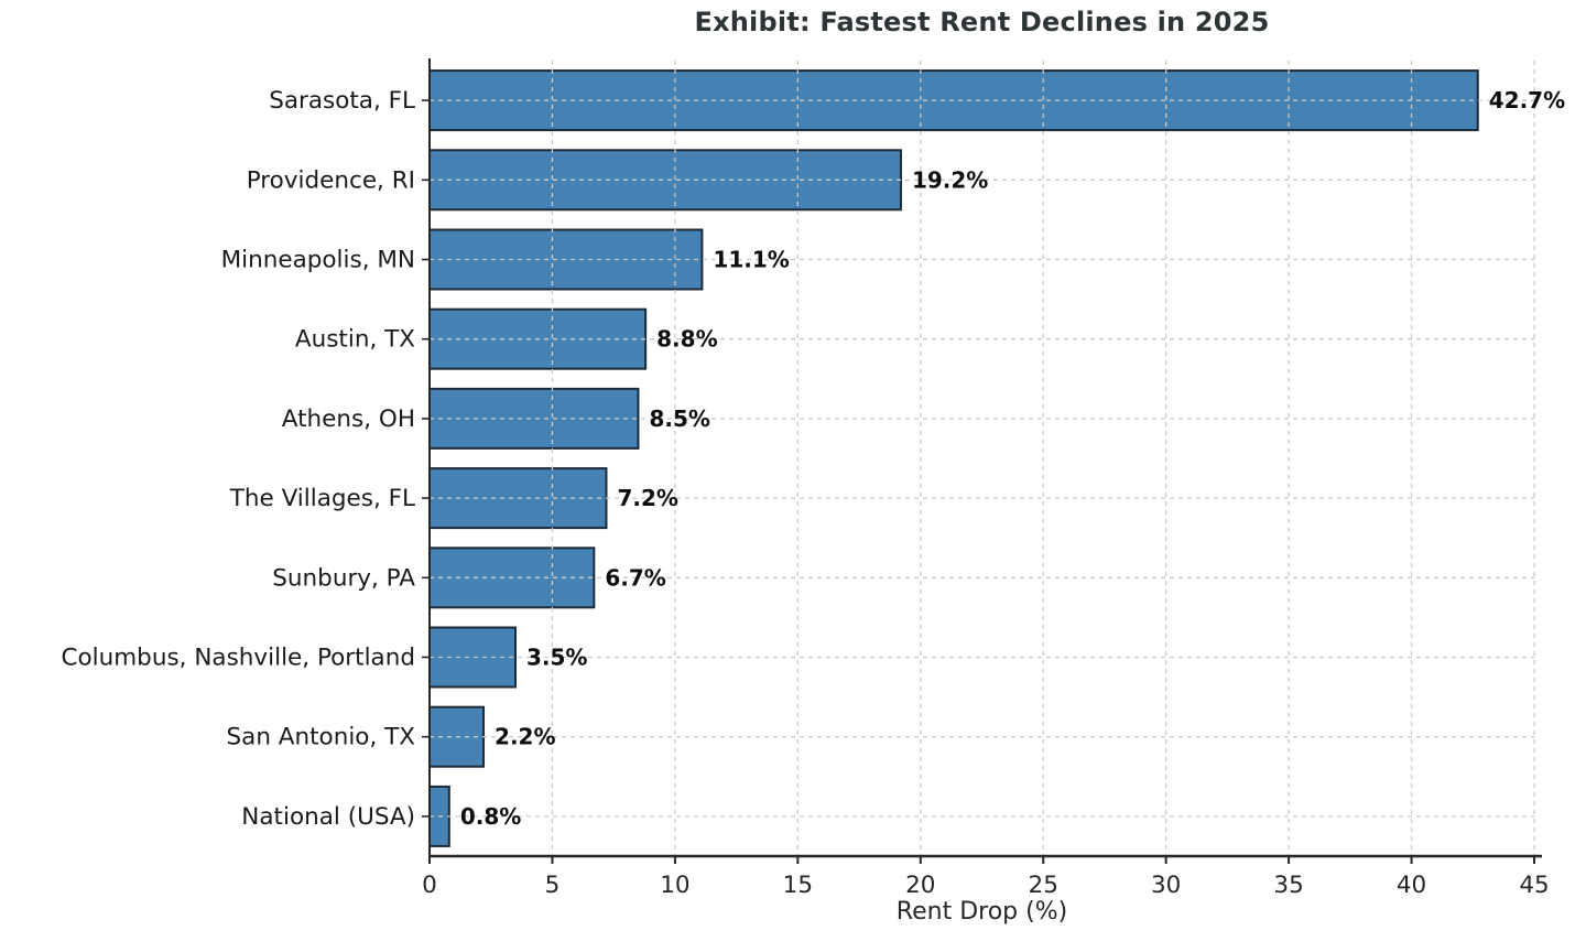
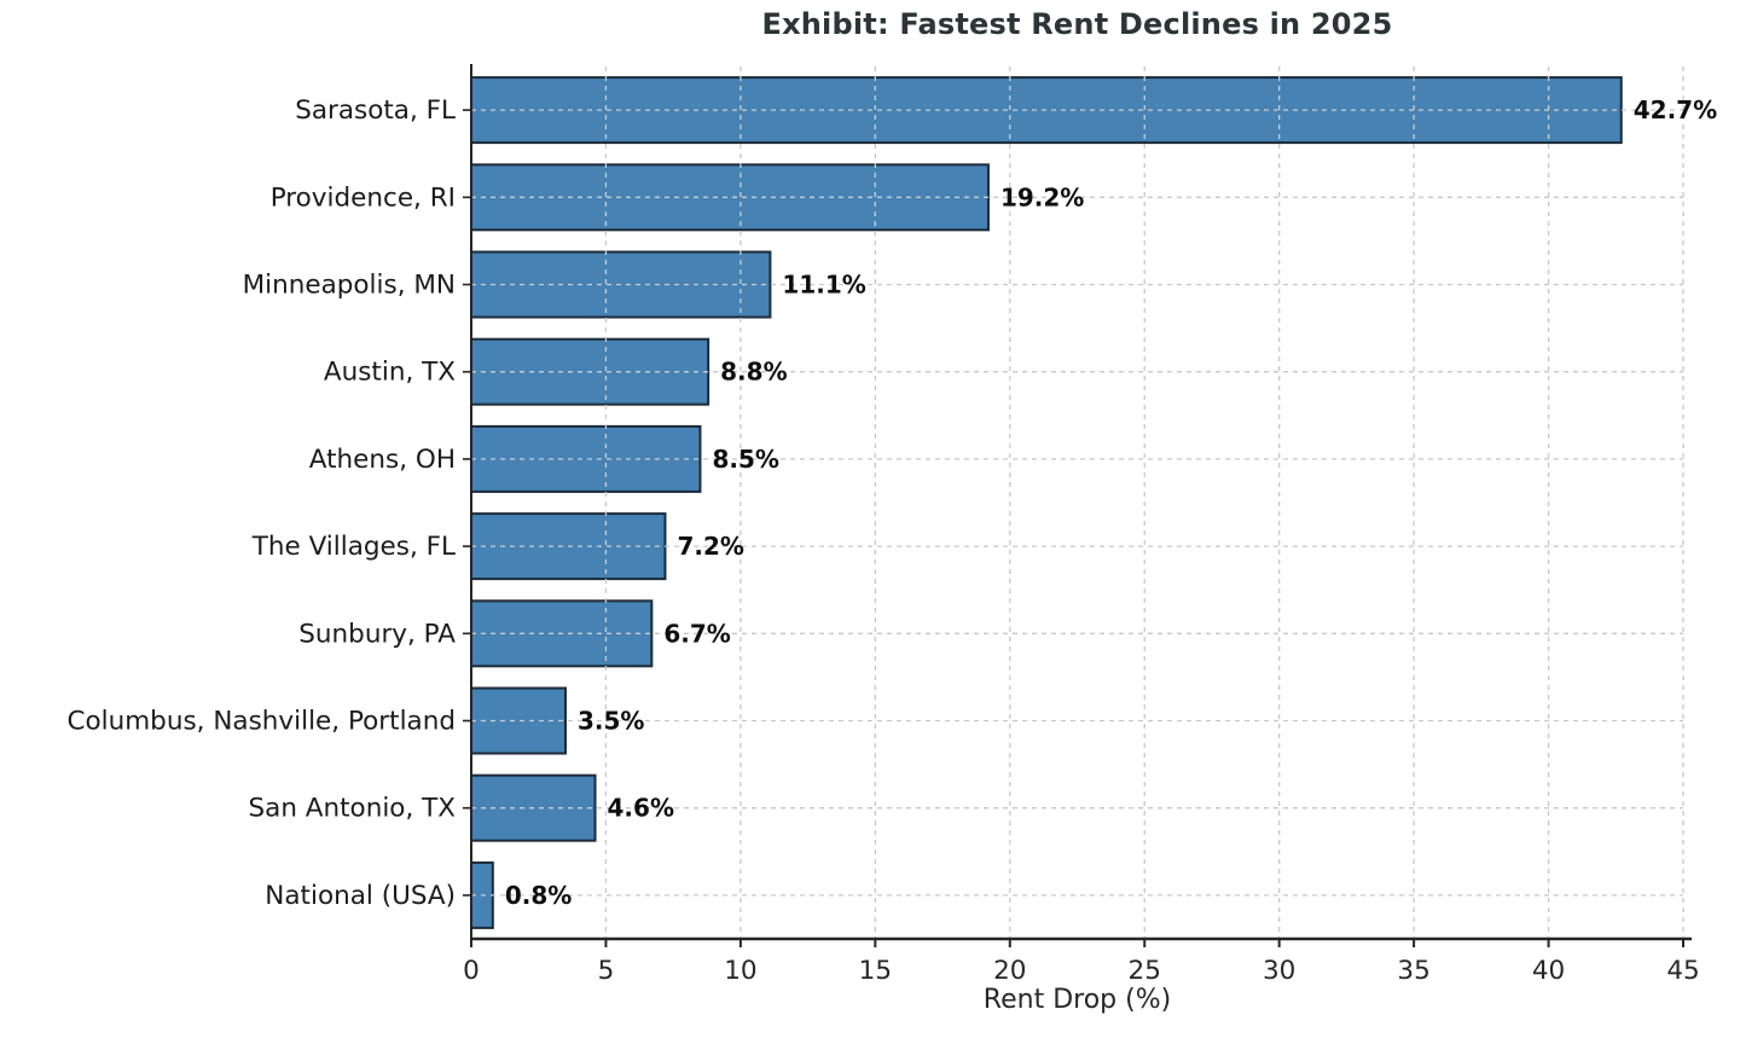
San Antonio, TX: 2.2% -> 4.6%
